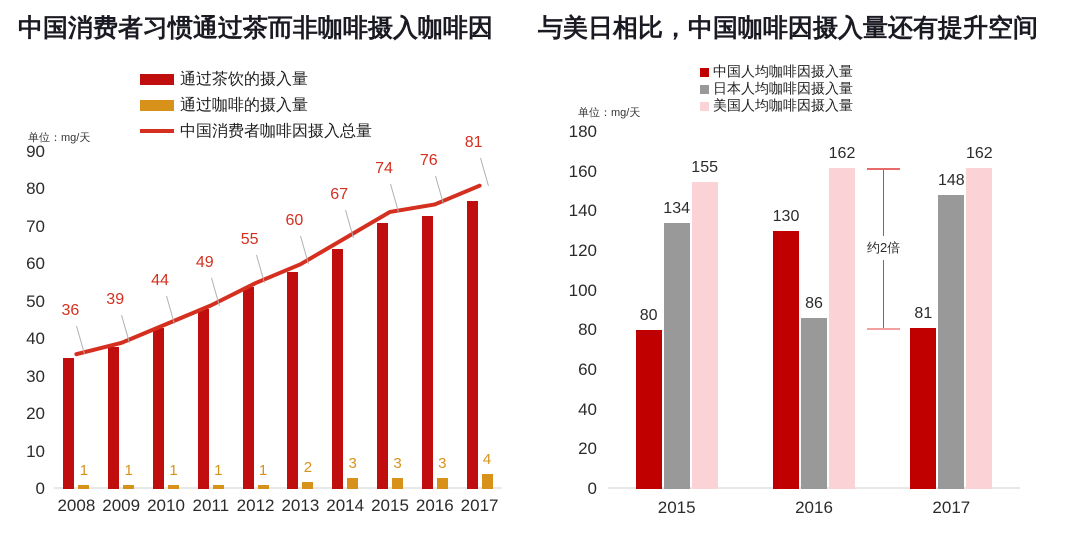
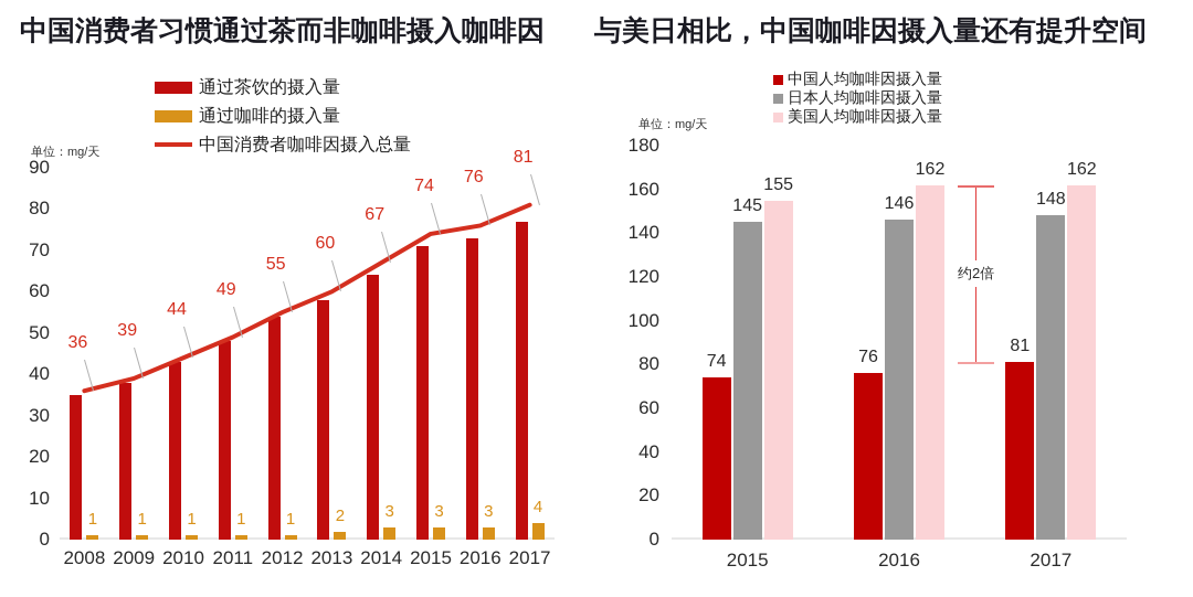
与美日相比，中国咖啡因摄入量还有提升空间/中国人均咖啡因摄入量/2015: 80 -> 74
与美日相比，中国咖啡因摄入量还有提升空间/日本人均咖啡因摄入量/2015: 134 -> 145
与美日相比，中国咖啡因摄入量还有提升空间/中国人均咖啡因摄入量/2016: 130 -> 76
与美日相比，中国咖啡因摄入量还有提升空间/日本人均咖啡因摄入量/2016: 86 -> 146
